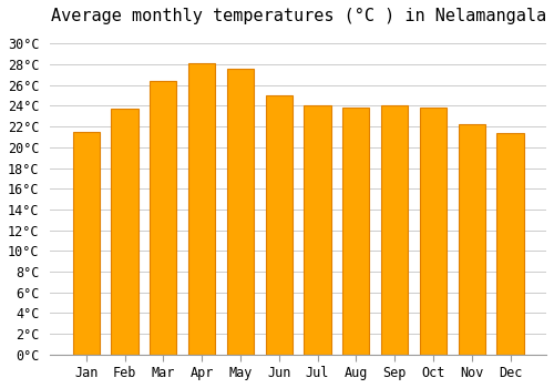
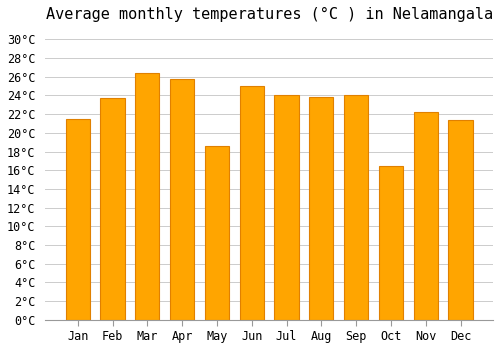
Apr: 28.1°C -> 25.8°C
May: 27.6°C -> 18.6°C
Oct: 23.8°C -> 16.4°C
